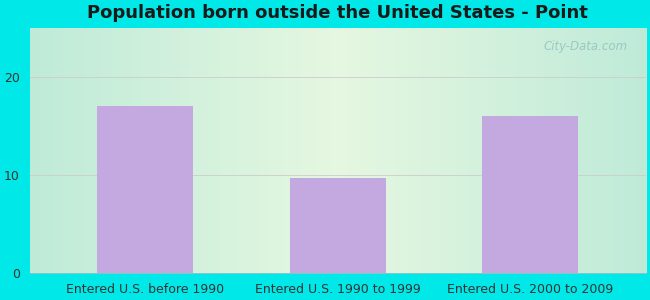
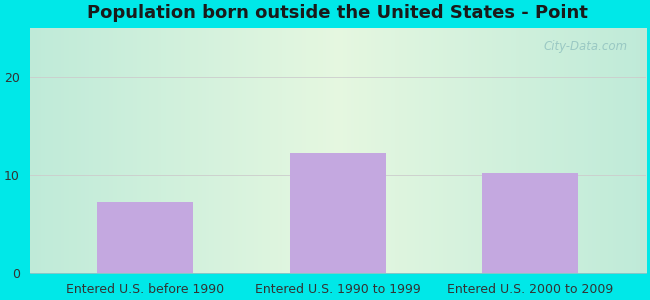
Entered U.S. before 1990: 17.0 -> 7.2
Entered U.S. 1990 to 1999: 9.7 -> 12.2
Entered U.S. 2000 to 2009: 16.0 -> 10.2
